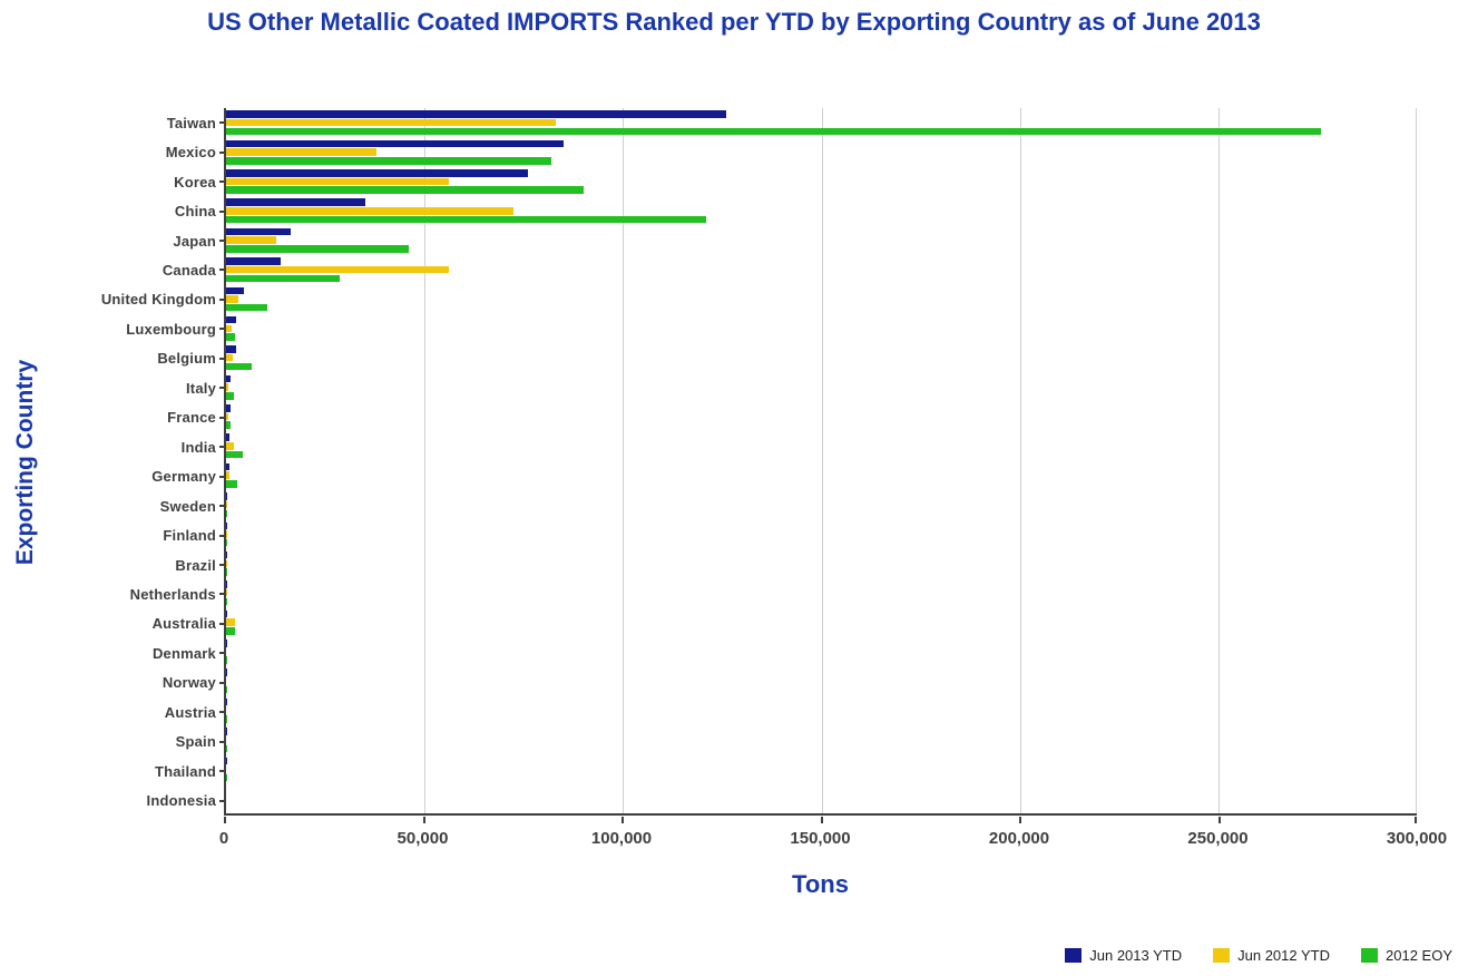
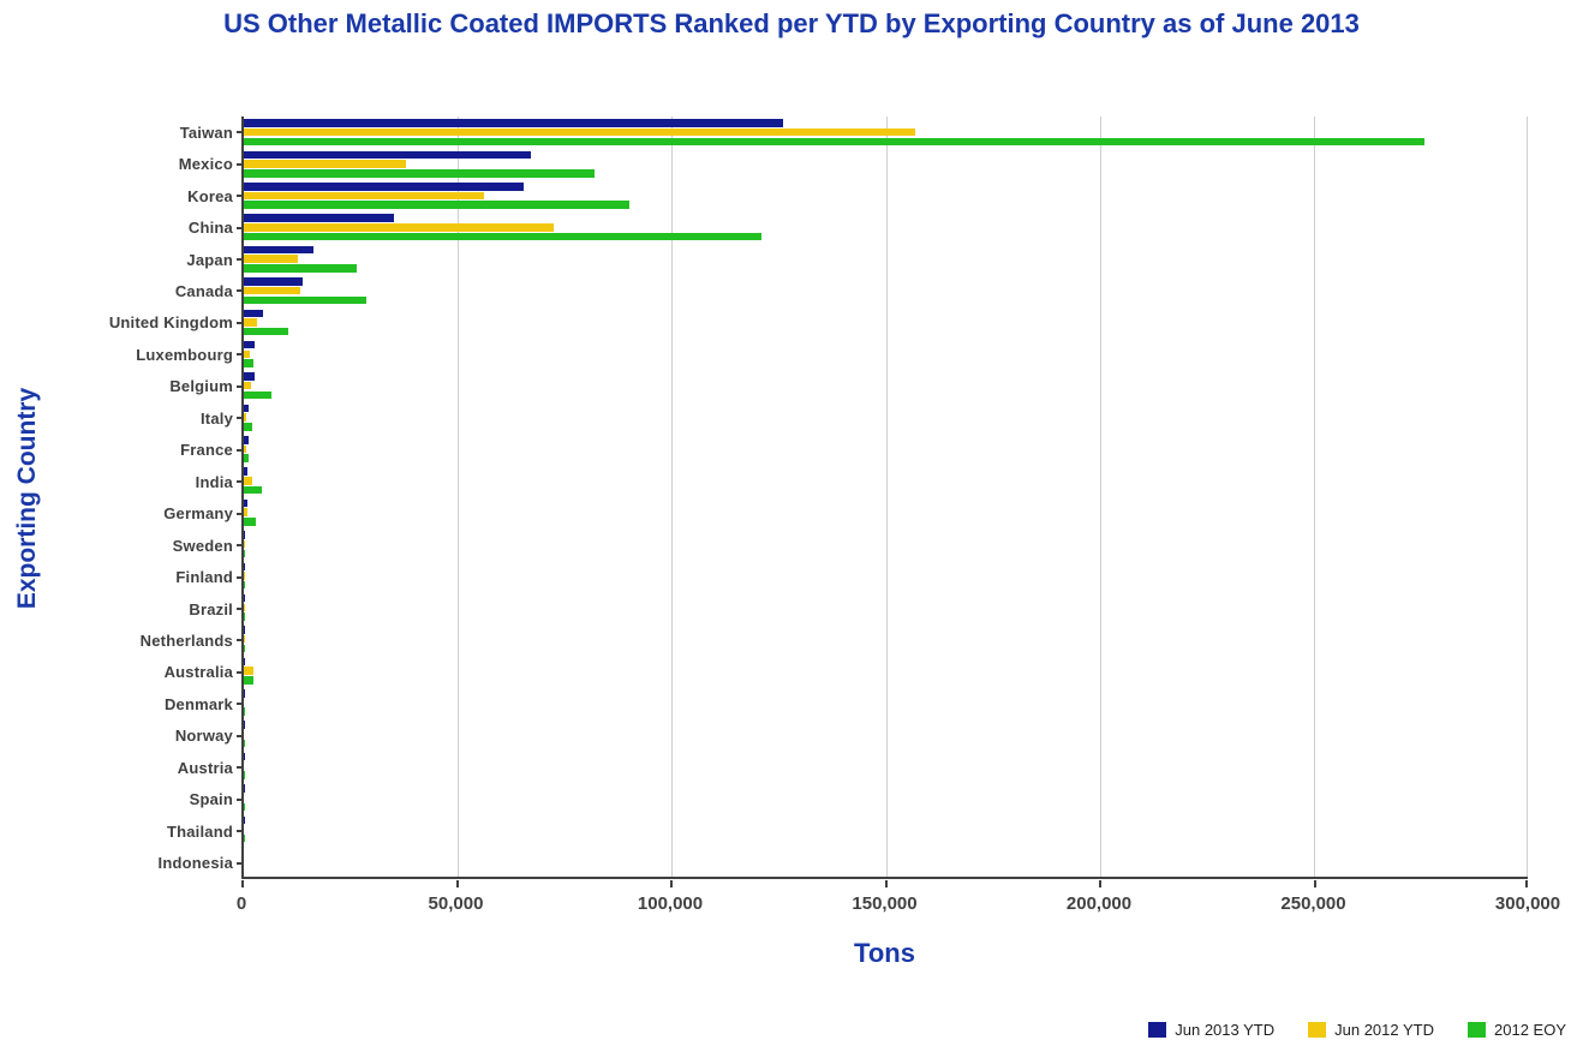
Jun 2012 YTD/Taiwan: 83000 -> 157000
Jun 2013 YTD/Mexico: 85000 -> 67000
Jun 2013 YTD/Korea: 76000 -> 66000
2012 EOY/Japan: 46000 -> 26000
Jun 2012 YTD/Canada: 56000 -> 13000
